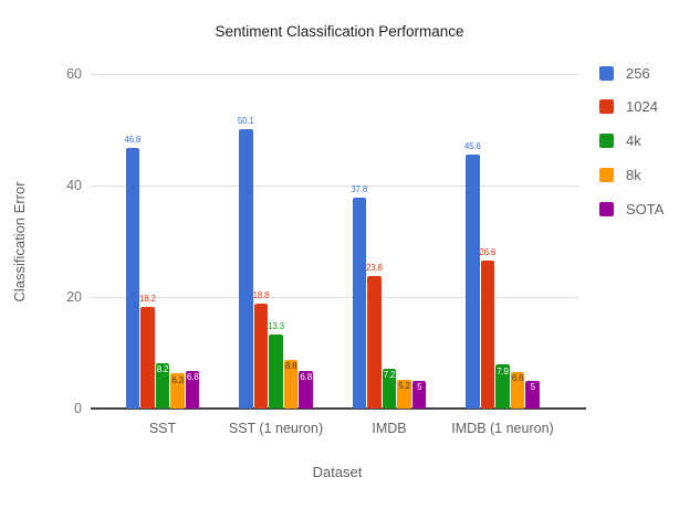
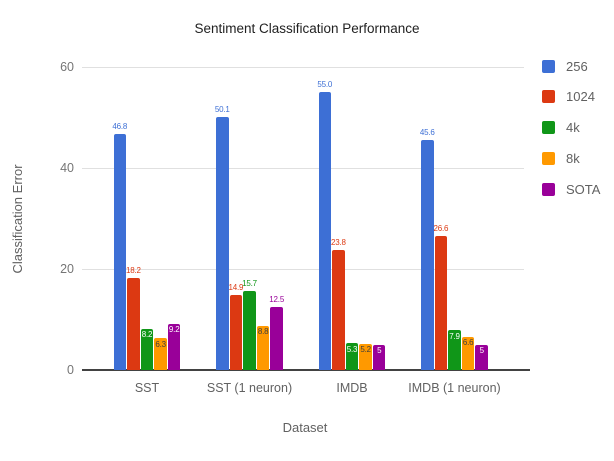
SOTA/SST: 6.8 -> 9.2
1024/SST (1 neuron): 18.8 -> 14.9
4k/SST (1 neuron): 13.3 -> 15.7
SOTA/SST (1 neuron): 6.8 -> 12.5
256/IMDB: 37.8 -> 55.0
4k/IMDB: 7.2 -> 5.3
